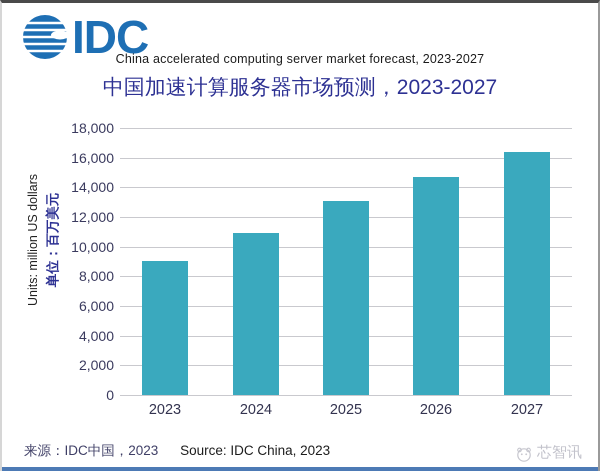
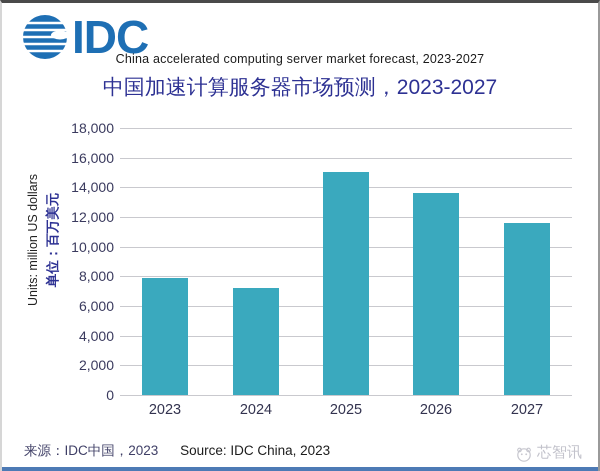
2023: 9000 -> 7900
2024: 10900 -> 7200
2025: 13100 -> 15000
2026: 14700 -> 13600
2027: 16400 -> 11600
